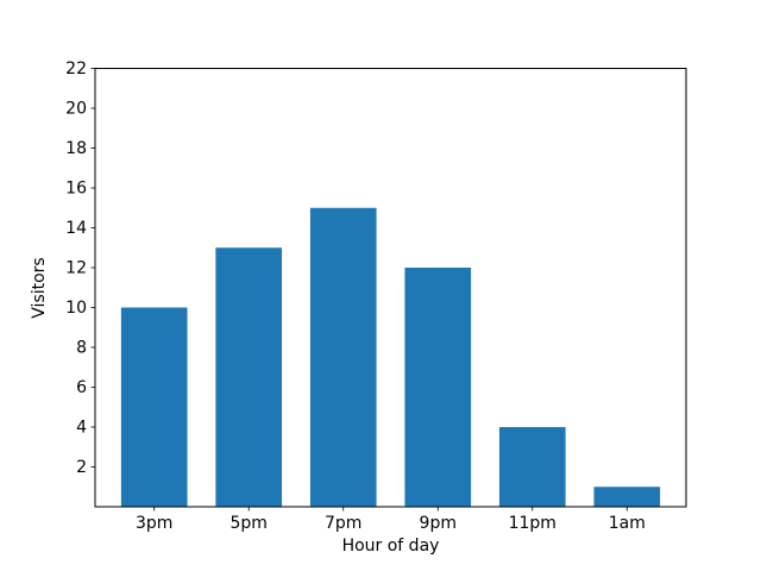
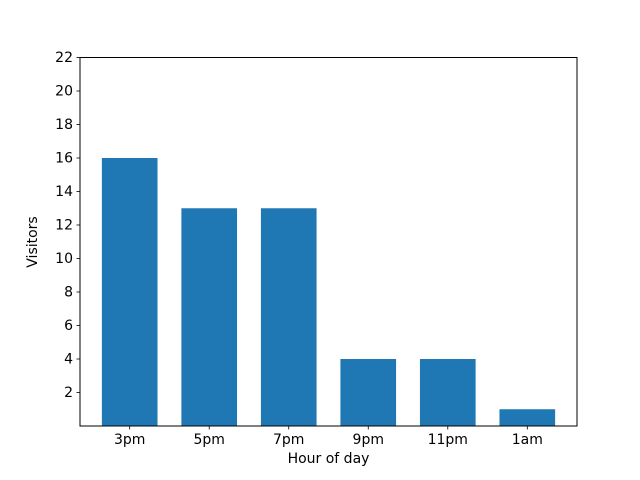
3pm: 10 -> 16
7pm: 15 -> 13
9pm: 12 -> 4
